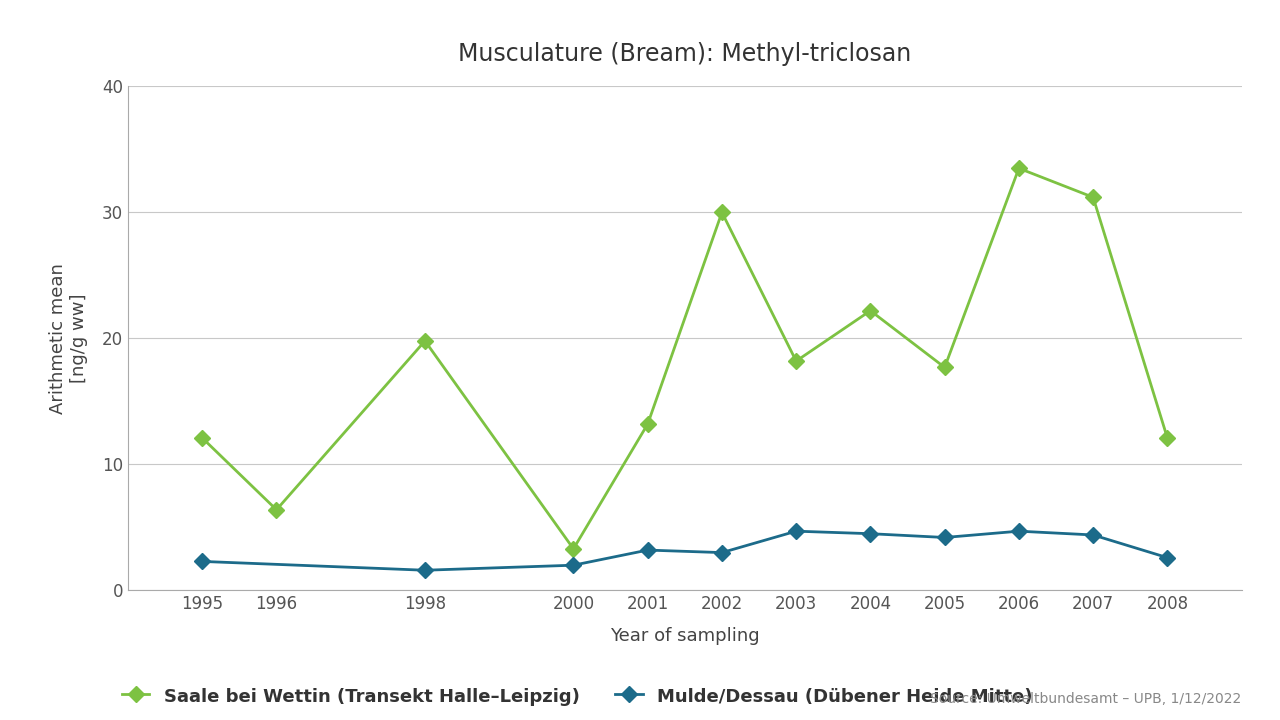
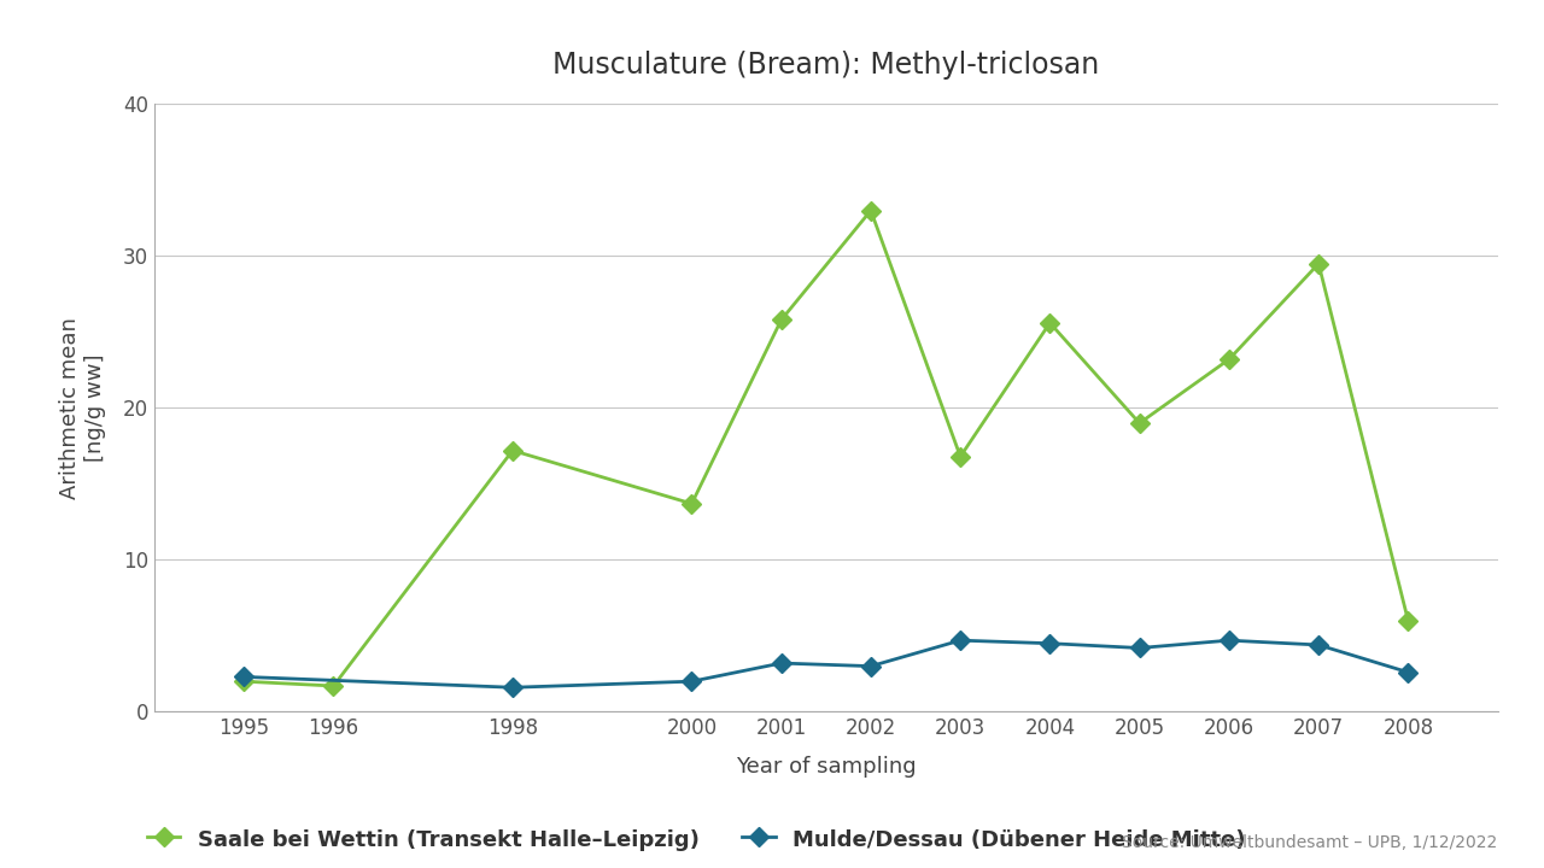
Saale bei Wettin (Transekt Halle–Leipzig)/1995: 12.1 -> 2.0
Saale bei Wettin (Transekt Halle–Leipzig)/1996: 6.4 -> 1.7
Saale bei Wettin (Transekt Halle–Leipzig)/1998: 19.8 -> 17.2
Saale bei Wettin (Transekt Halle–Leipzig)/2000: 3.3 -> 13.7
Saale bei Wettin (Transekt Halle–Leipzig)/2001: 13.2 -> 25.8
Saale bei Wettin (Transekt Halle–Leipzig)/2002: 30.0 -> 33.0
Saale bei Wettin (Transekt Halle–Leipzig)/2003: 18.2 -> 16.8
Saale bei Wettin (Transekt Halle–Leipzig)/2004: 22.2 -> 25.6
Saale bei Wettin (Transekt Halle–Leipzig)/2005: 17.7 -> 19.0
Saale bei Wettin (Transekt Halle–Leipzig)/2006: 33.5 -> 23.2
Saale bei Wettin (Transekt Halle–Leipzig)/2007: 31.2 -> 29.5
Saale bei Wettin (Transekt Halle–Leipzig)/2008: 12.1 -> 6.0
